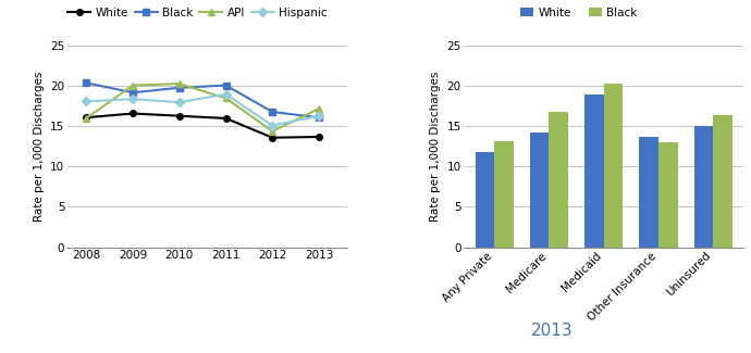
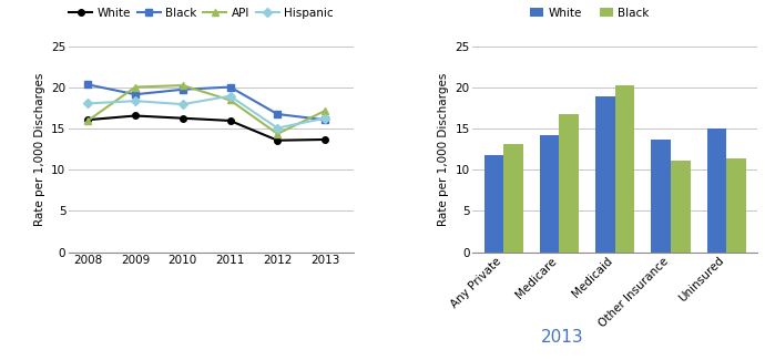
Black/Other Insurance: 13.0 -> 11.1
Black/Uninsured: 16.4 -> 11.4
